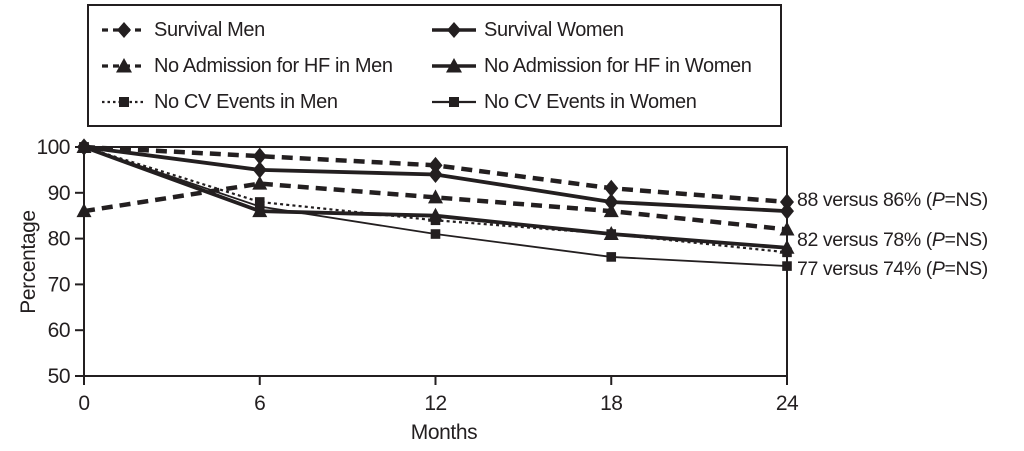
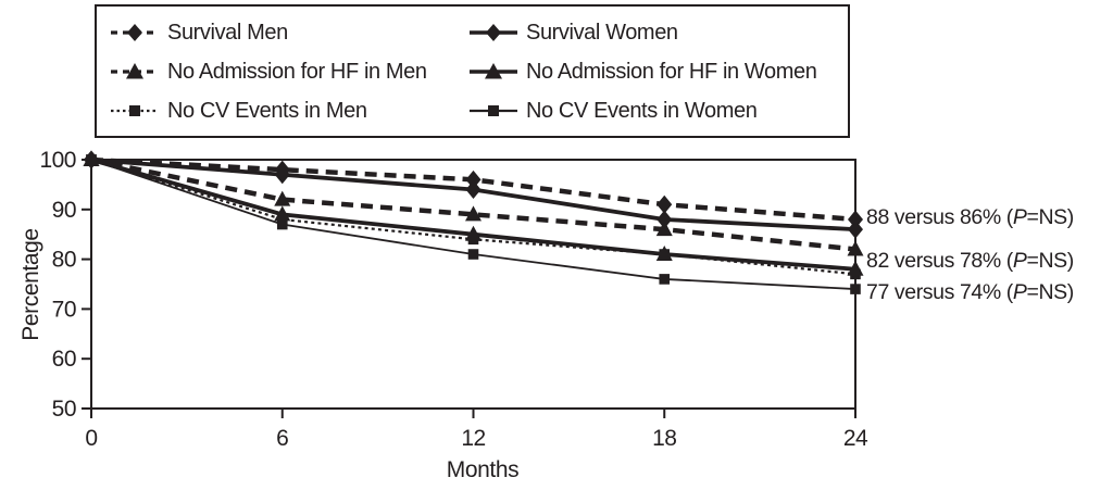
No Admission for HF in Men/0: 86 -> 100
Survival Women/6: 95 -> 97
No Admission for HF in Women/6: 86 -> 89
